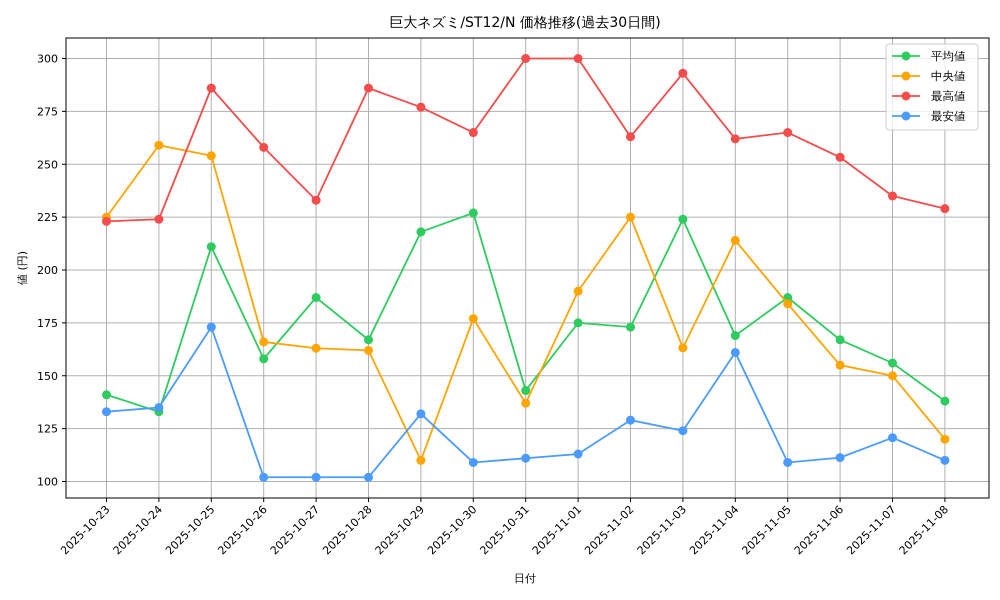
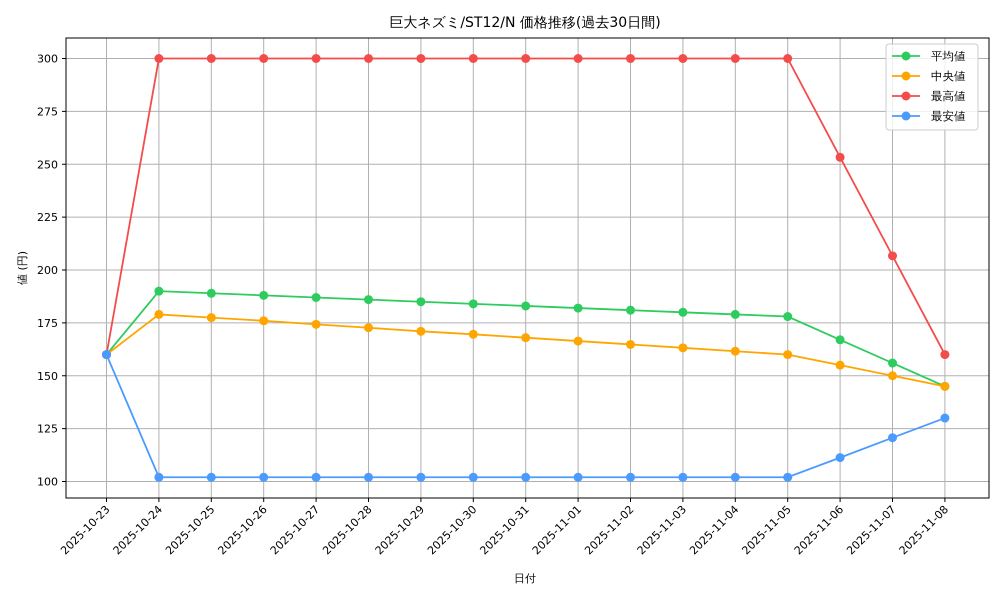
平均値/2025-10-23: 141 -> 160
中央値/2025-10-23: 225 -> 160
最高値/2025-10-23: 223 -> 160
最安値/2025-10-23: 133 -> 160
平均値/2025-10-24: 133 -> 190
中央値/2025-10-24: 259 -> 179
最高値/2025-10-24: 224 -> 300
最安値/2025-10-24: 135 -> 102
平均値/2025-10-25: 211 -> 189
中央値/2025-10-25: 254 -> 178
最高値/2025-10-25: 286 -> 300
最安値/2025-10-25: 173 -> 102
平均値/2025-10-26: 158 -> 188
中央値/2025-10-26: 166 -> 176
最高値/2025-10-26: 258 -> 300
中央値/2025-10-27: 163 -> 174
最高値/2025-10-27: 233 -> 300
平均値/2025-10-28: 167 -> 186
中央値/2025-10-28: 162 -> 173
最高値/2025-10-28: 286 -> 300
平均値/2025-10-29: 218 -> 185
中央値/2025-10-29: 110 -> 171
最高値/2025-10-29: 277 -> 300
最安値/2025-10-29: 132 -> 102
平均値/2025-10-30: 227 -> 184
中央値/2025-10-30: 177 -> 170
最高値/2025-10-30: 265 -> 300
最安値/2025-10-30: 109 -> 102
平均値/2025-10-31: 143 -> 183
中央値/2025-10-31: 137 -> 168
最安値/2025-10-31: 111 -> 102
平均値/2025-11-01: 175 -> 182
中央値/2025-11-01: 190 -> 166
最安値/2025-11-01: 113 -> 102
平均値/2025-11-02: 173 -> 181
中央値/2025-11-02: 225 -> 165
最高値/2025-11-02: 263 -> 300
最安値/2025-11-02: 129 -> 102
平均値/2025-11-03: 224 -> 180
最高値/2025-11-03: 293 -> 300
最安値/2025-11-03: 124 -> 102
平均値/2025-11-04: 169 -> 179
中央値/2025-11-04: 214 -> 162
最高値/2025-11-04: 262 -> 300
最安値/2025-11-04: 161 -> 102
平均値/2025-11-05: 187 -> 178
中央値/2025-11-05: 184 -> 160
最高値/2025-11-05: 265 -> 300
最安値/2025-11-05: 109 -> 102
最高値/2025-11-07: 235 -> 207
平均値/2025-11-08: 138 -> 145
中央値/2025-11-08: 120 -> 145
最高値/2025-11-08: 229 -> 160
最安値/2025-11-08: 110 -> 130
